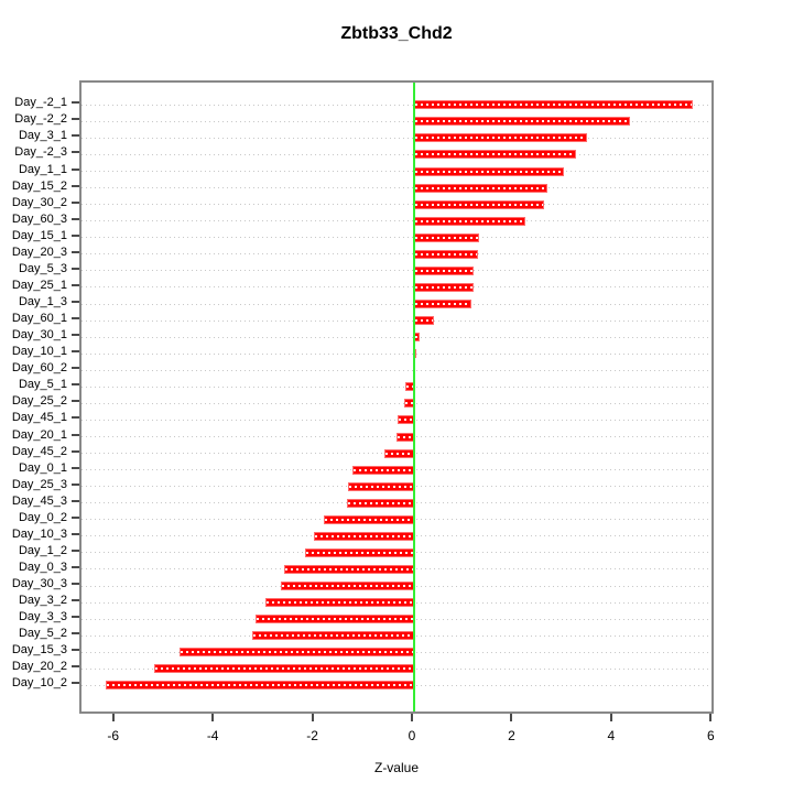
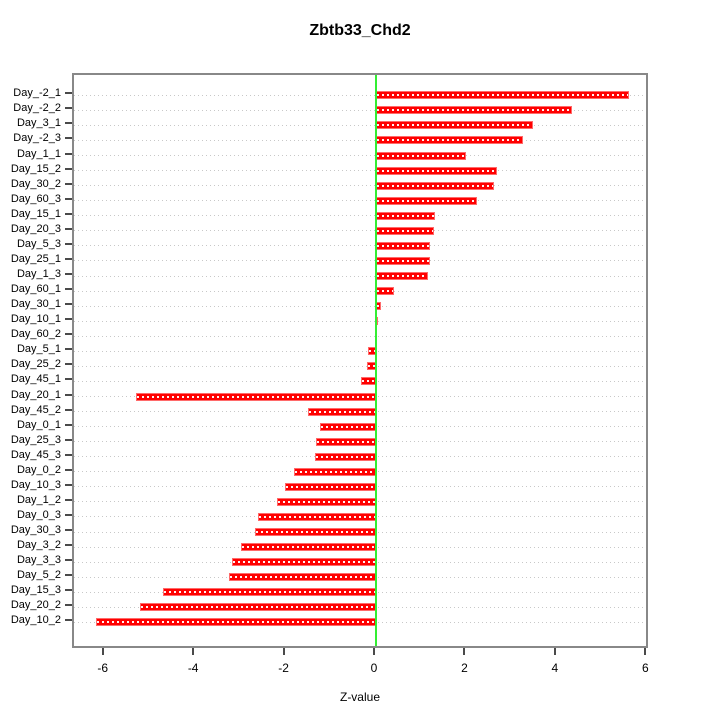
Day_1_1: 3.0 -> 2.0
Day_20_1: -0.3 -> -5.3
Day_45_2: -0.6 -> -1.5
